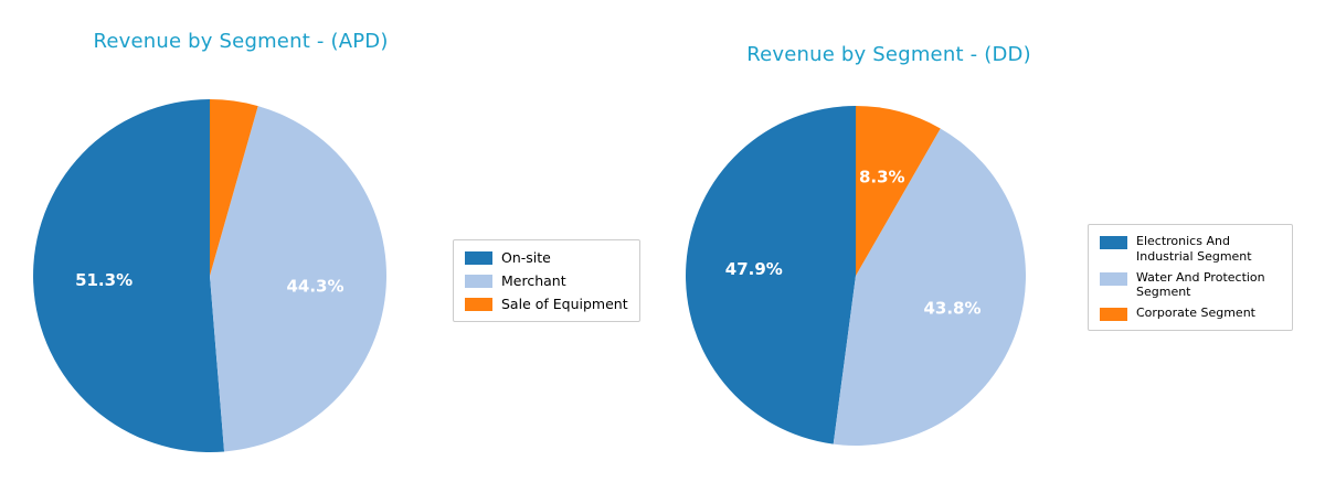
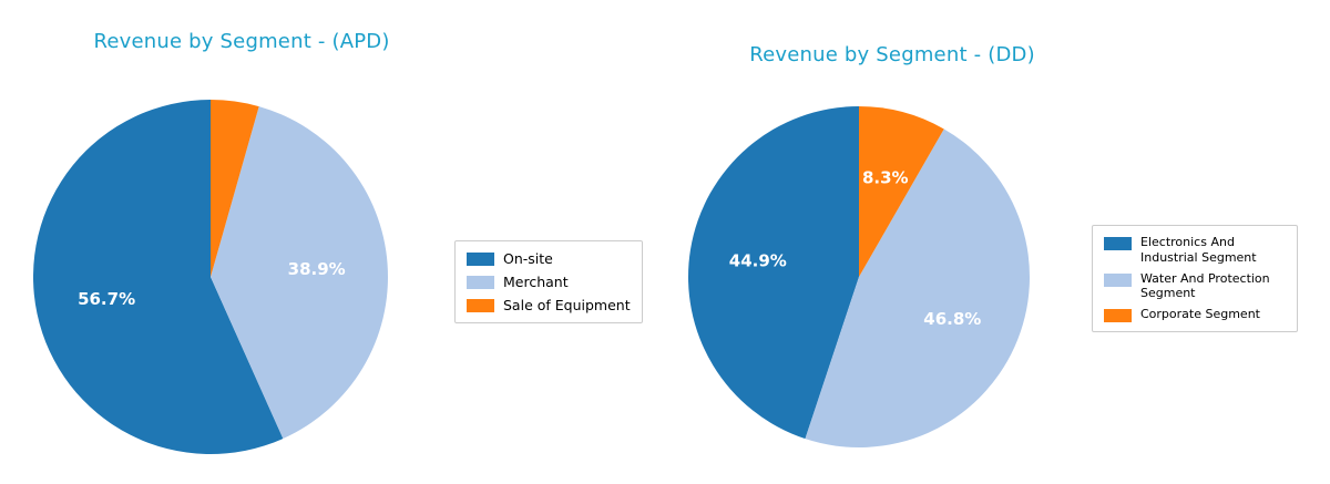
Revenue by Segment - (APD)/On-site: 51.3% -> 56.7%
Revenue by Segment - (APD)/Merchant: 44.3% -> 38.9%
Revenue by Segment - (DD)/Electronics And Industrial Segment: 47.9% -> 44.9%
Revenue by Segment - (DD)/Water And Protection Segment: 43.8% -> 46.8%
